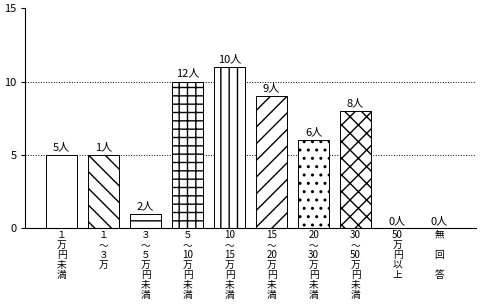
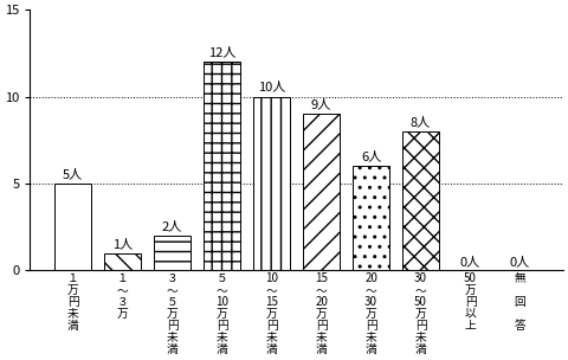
１ 〜 ３ 万: 5 -> 1
３ 〜 ５ 万 円 未 満: 1 -> 2
５ 〜 10 万 円 未 満: 10 -> 12
10 〜 15 万 円 未 満: 11 -> 10
